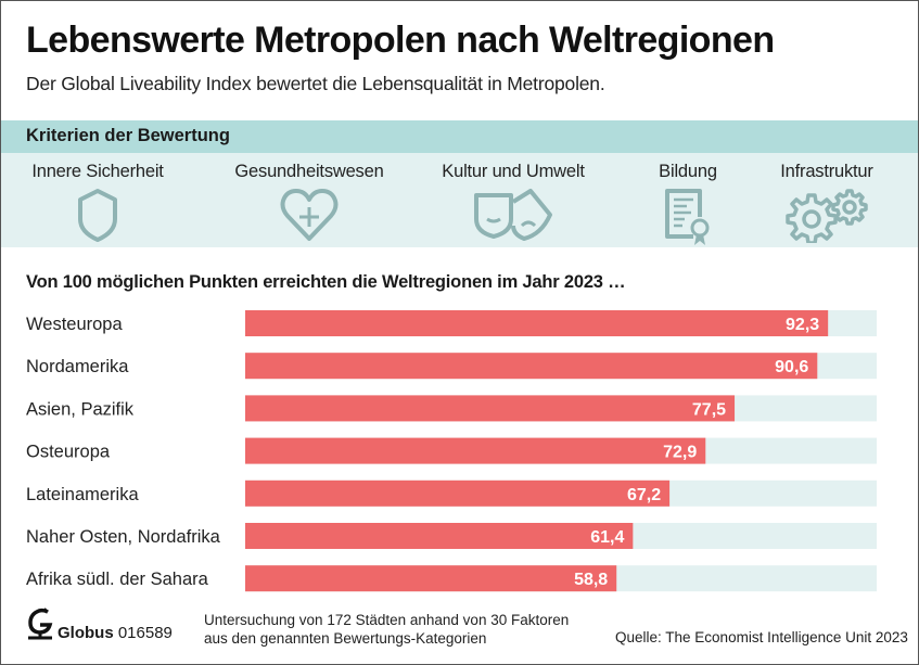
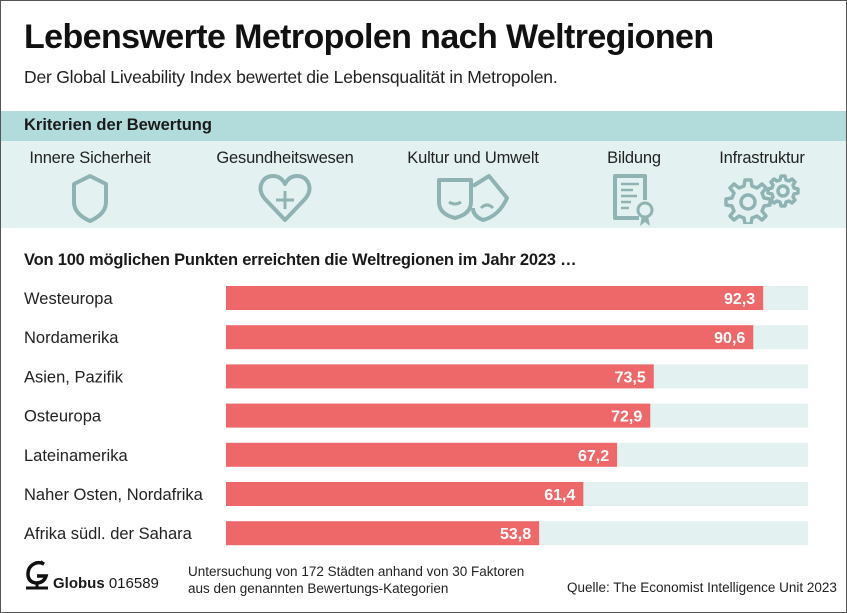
Asien, Pazifik: 77,5 -> 73,5
Afrika südl. der Sahara: 58,8 -> 53,8
